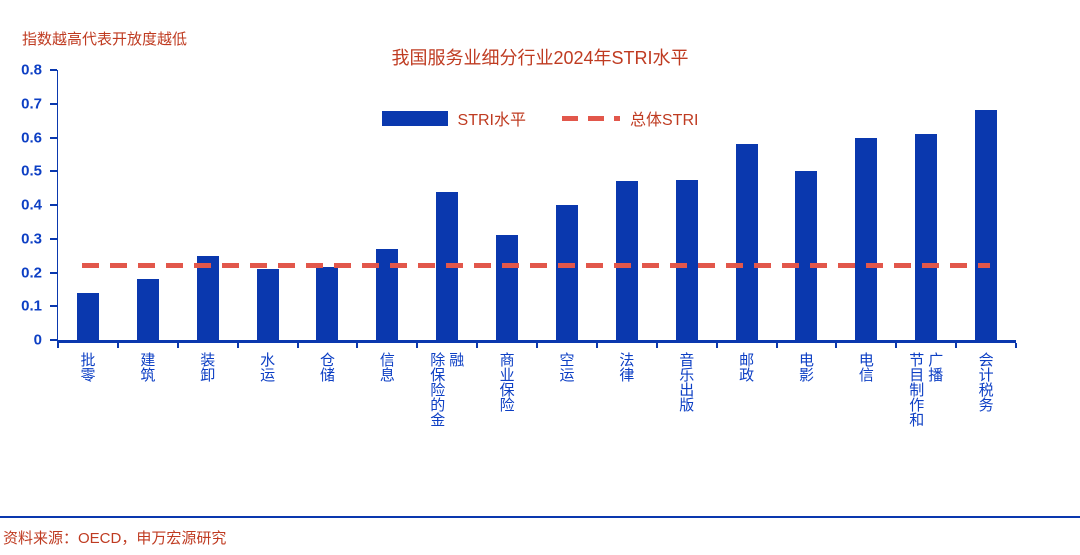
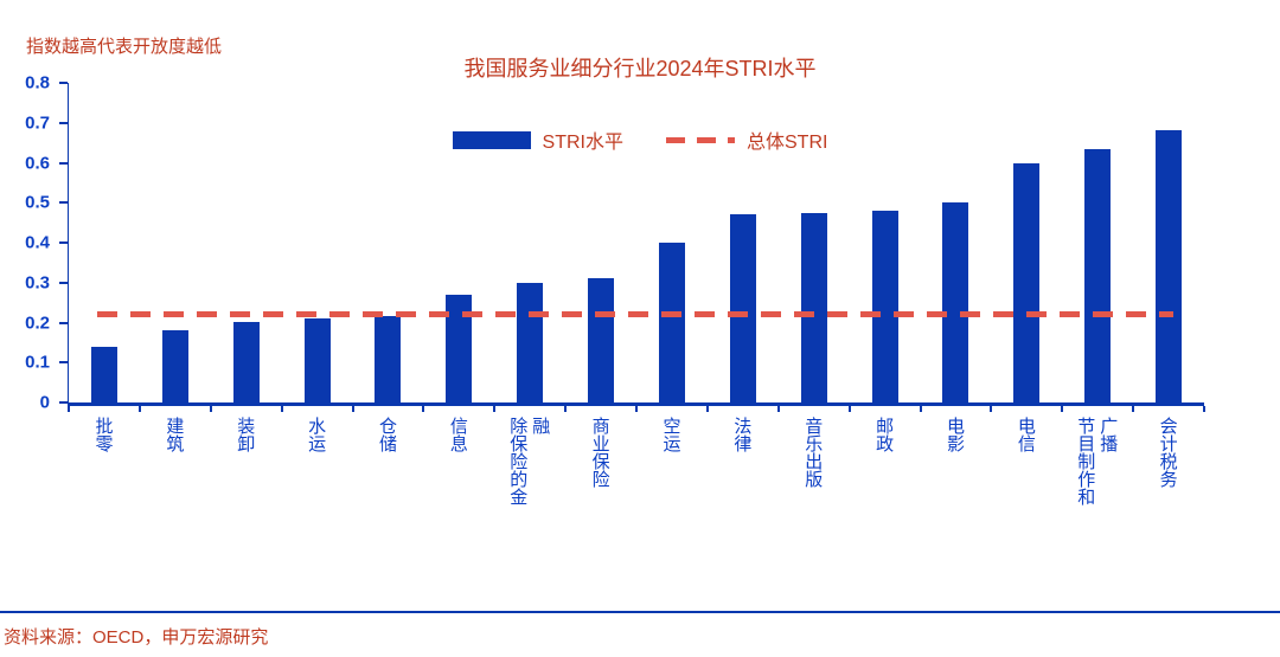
装卸: 0.25 -> 0.20
除保险的金融: 0.44 -> 0.30
邮政: 0.58 -> 0.48
节目制作和广播: 0.61 -> 0.64
